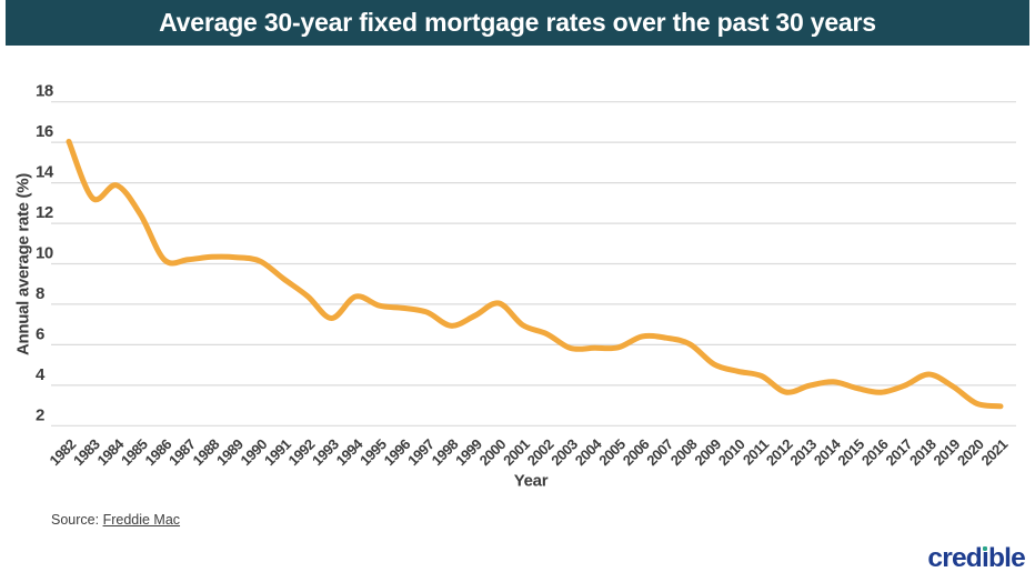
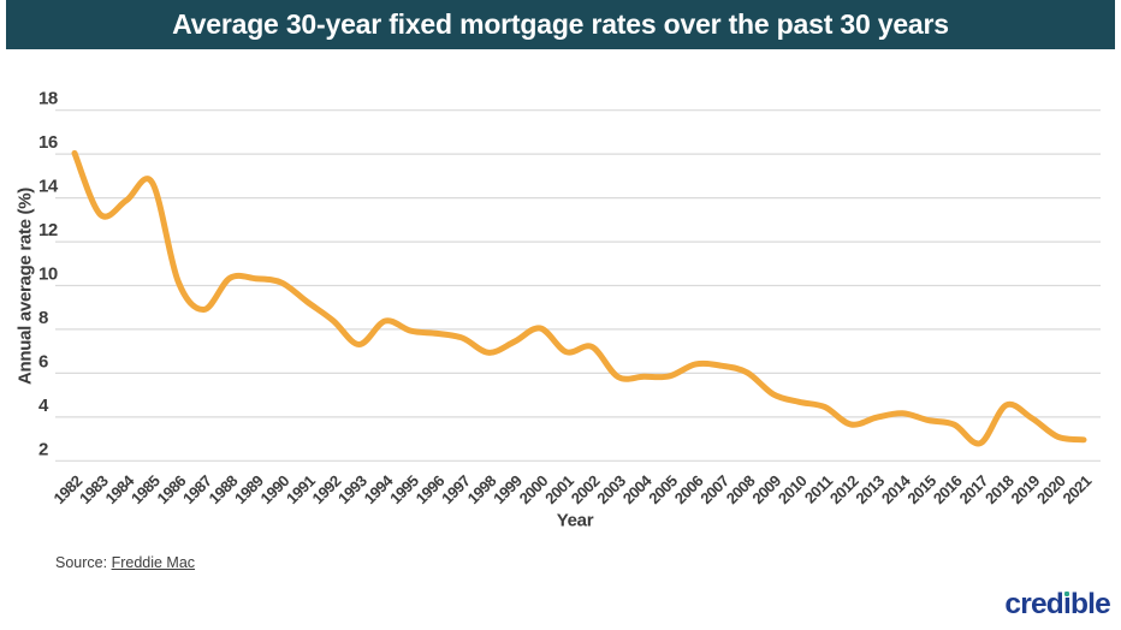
1985: 12.4 -> 14.7
1987: 10.2 -> 8.9
2002: 6.5 -> 7.2
2017: 4.0 -> 2.8
